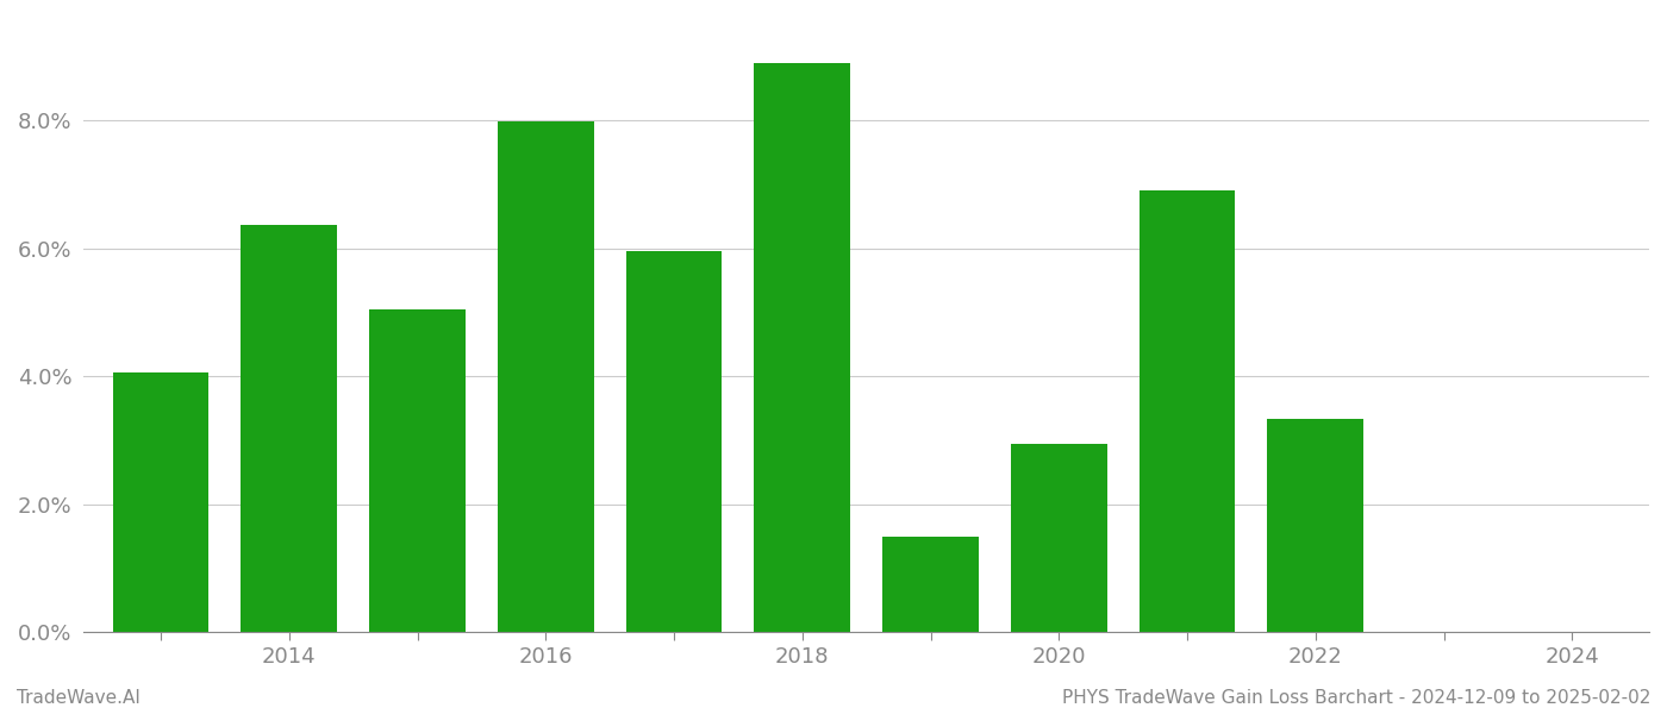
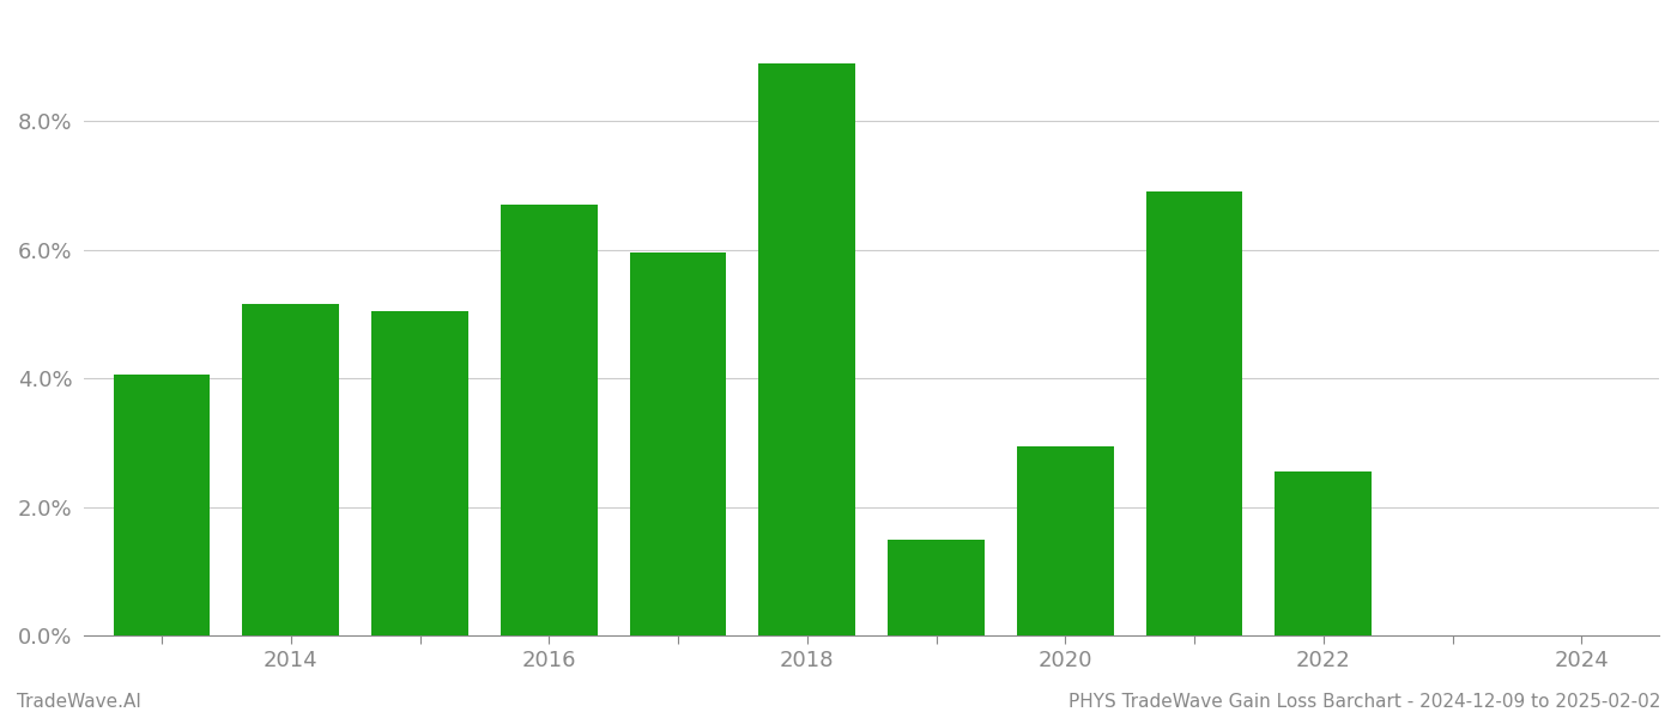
2014: 6.36% -> 5.15%
2016: 7.98% -> 6.70%
2022: 3.34% -> 2.55%
